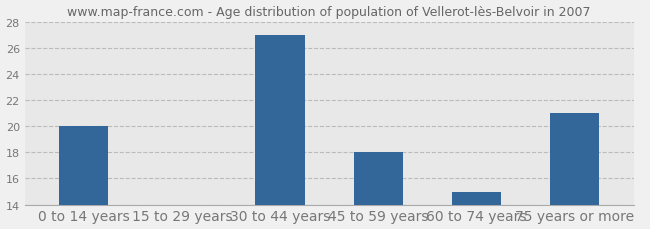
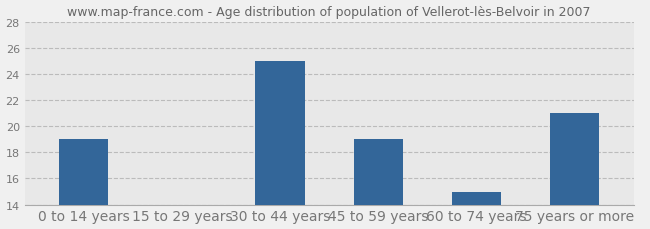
0 to 14 years: 20 -> 19
30 to 44 years: 27 -> 25
45 to 59 years: 18 -> 19
